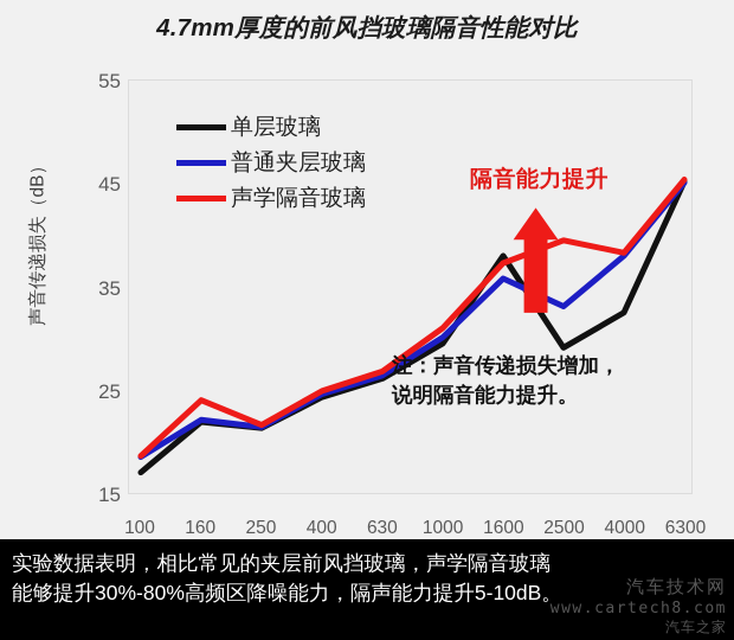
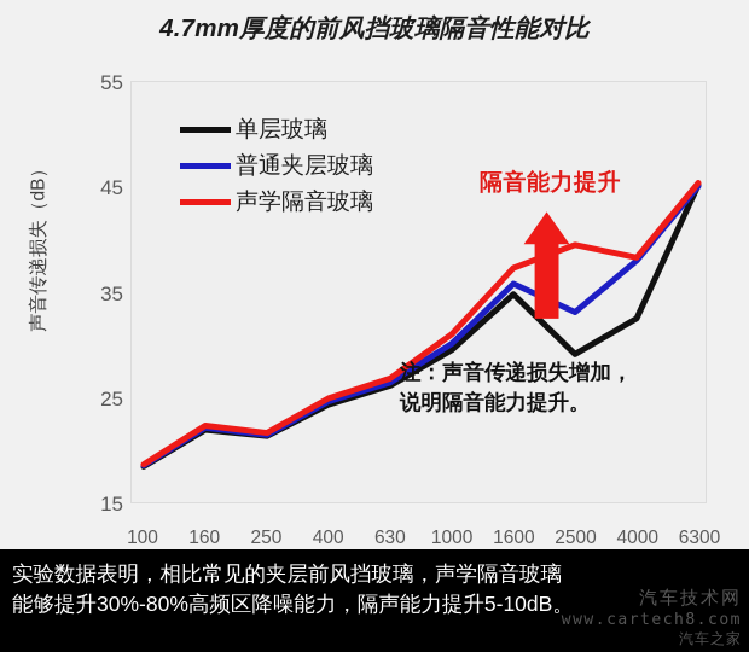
单层玻璃/100: 17 -> 18
声学隔音玻璃/160: 24 -> 22
单层玻璃/1600: 38 -> 35
